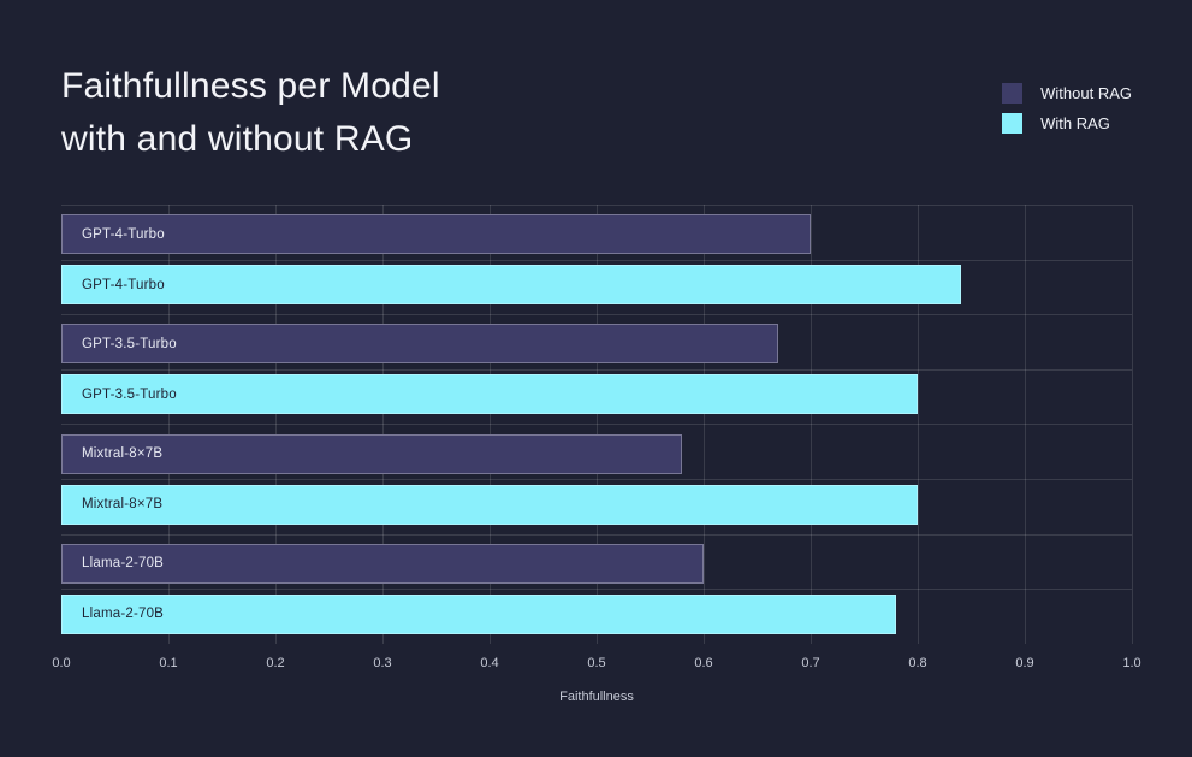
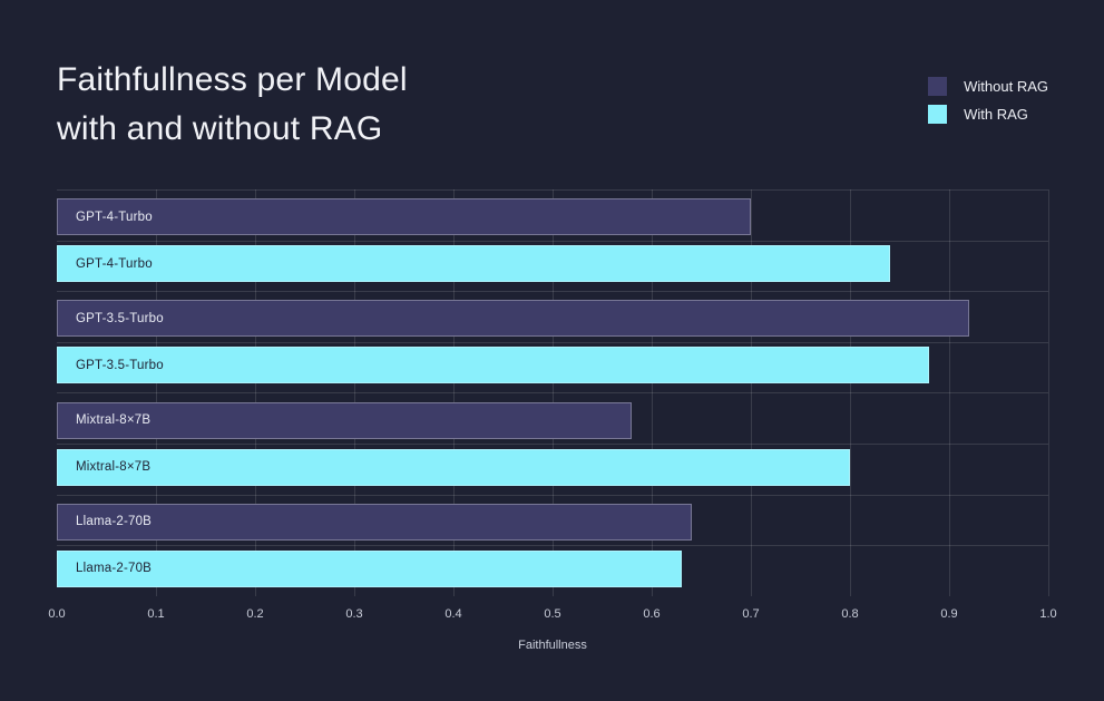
Without RAG/GPT-3.5-Turbo: 0.67 -> 0.92
With RAG/GPT-3.5-Turbo: 0.80 -> 0.88
Without RAG/Llama-2-70B: 0.60 -> 0.64
With RAG/Llama-2-70B: 0.78 -> 0.63
